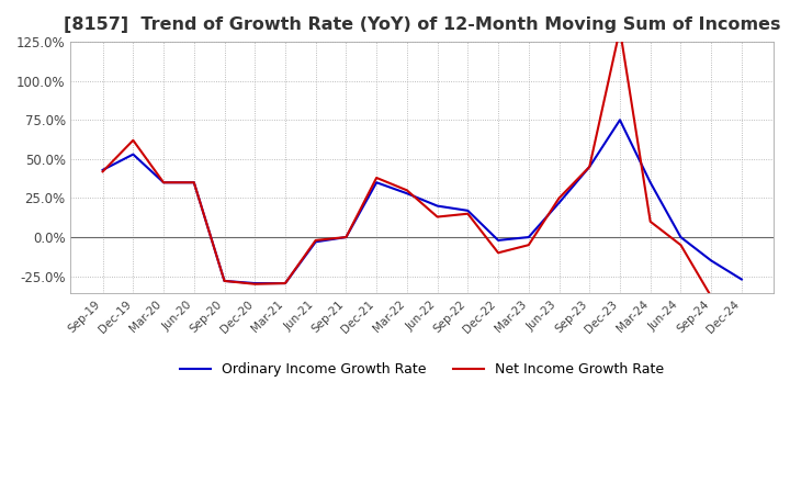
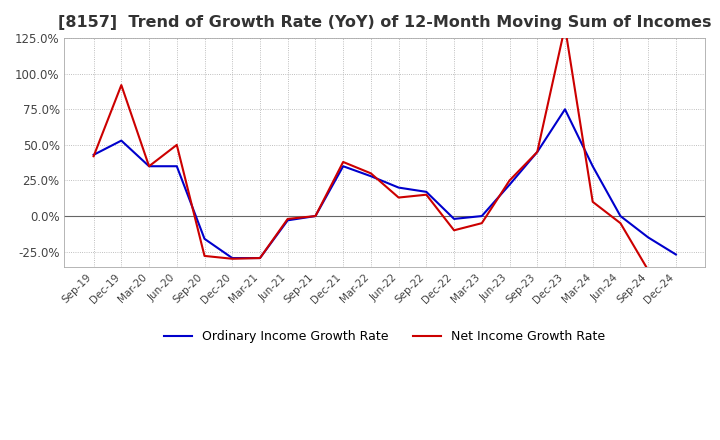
Net Income Growth Rate/Dec-19: 62% -> 92%
Net Income Growth Rate/Jun-20: 35% -> 50%
Ordinary Income Growth Rate/Sep-20: -28% -> -16%
